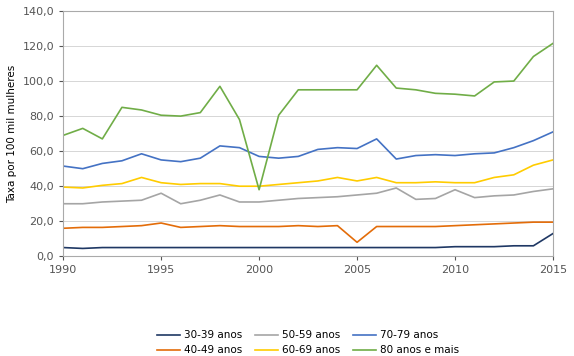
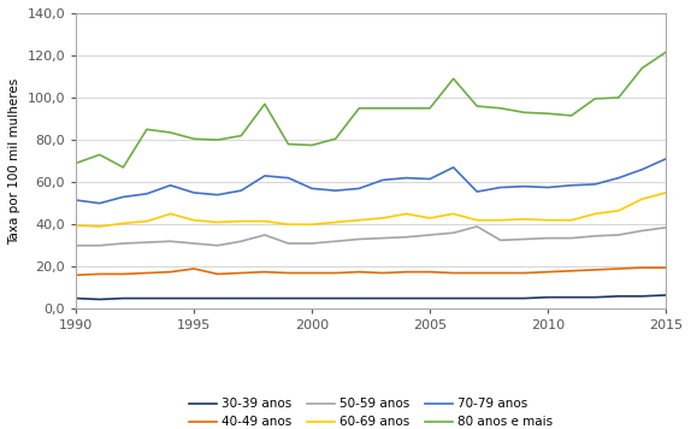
50-59 anos/1995: 36 -> 31
80 anos e mais/2000: 38 -> 78
40-49 anos/2005: 8 -> 18
50-59 anos/2010: 38 -> 34
30-39 anos/2015: 13 -> 6
